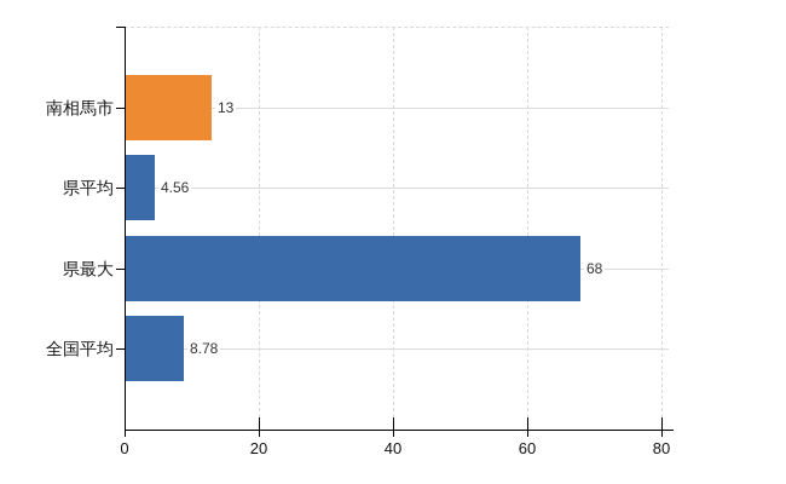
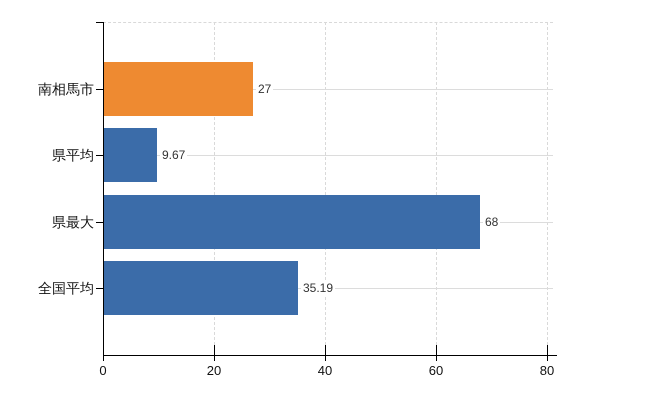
南相馬市: 13 -> 27
県平均: 4.56 -> 9.67
全国平均: 8.78 -> 35.19
